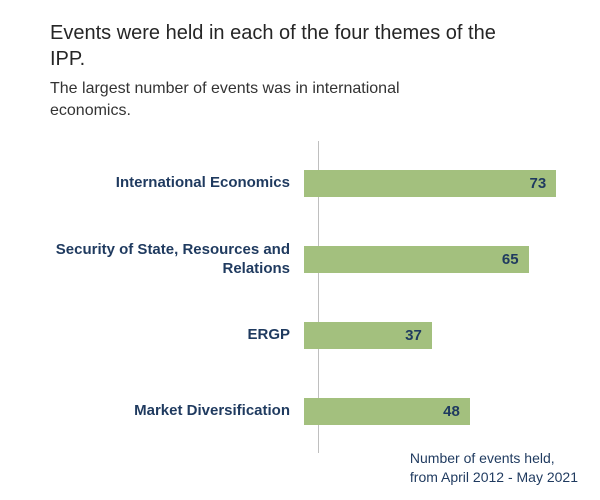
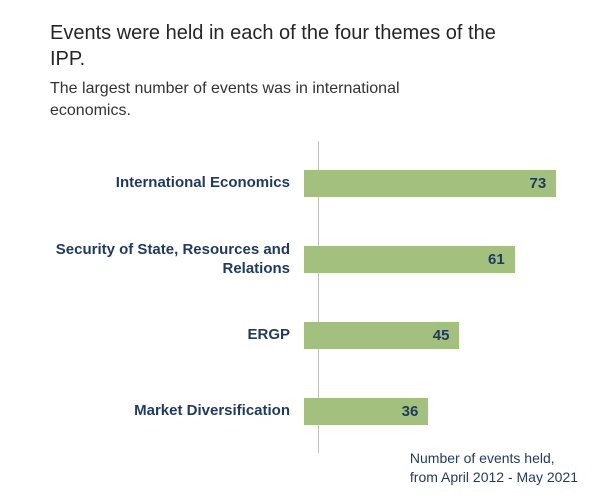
Security of State, Resources and Relations: 65 -> 61
ERGP: 37 -> 45
Market Diversification: 48 -> 36
